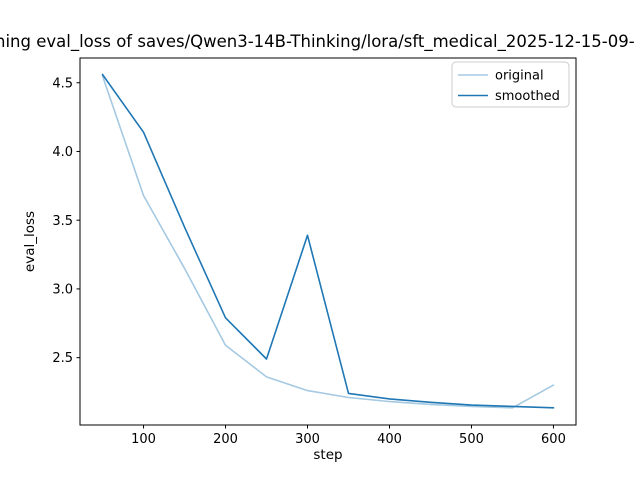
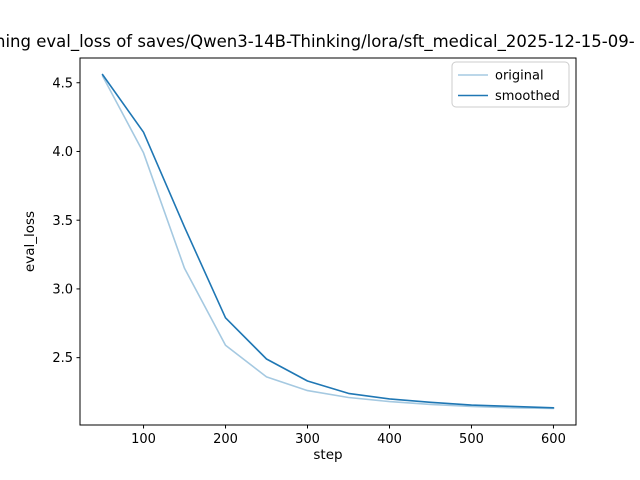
original/100: 3.68 -> 3.99
smoothed/300: 3.39 -> 2.33
original/600: 2.30 -> 2.13
